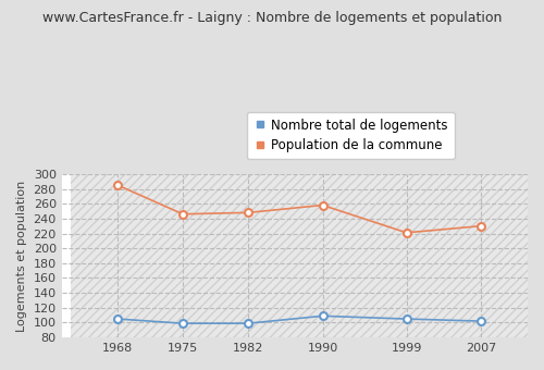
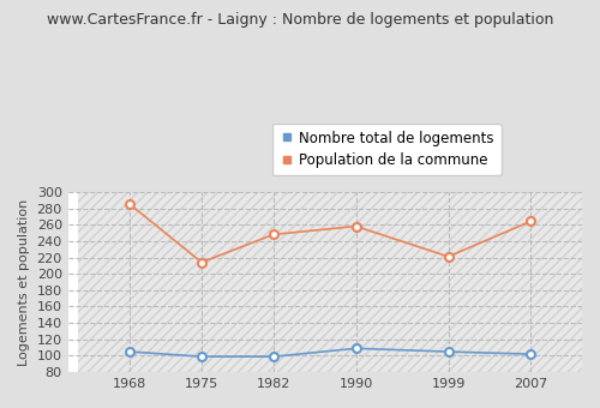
Population de la commune/1975: 246 -> 214
Population de la commune/2007: 230 -> 264
